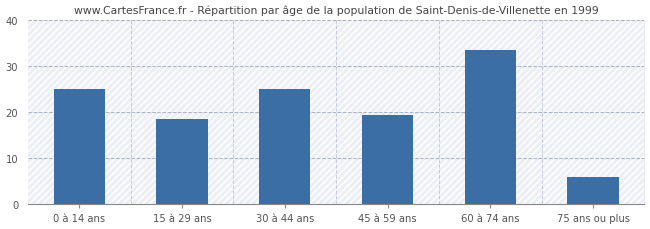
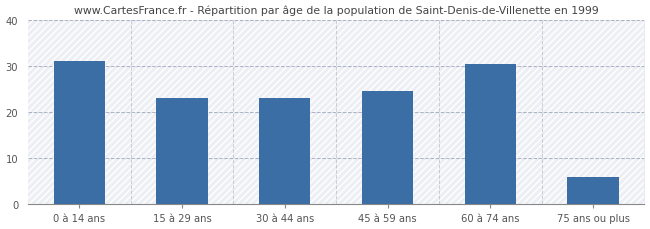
0 à 14 ans: 25.0 -> 31.0
15 à 29 ans: 18.5 -> 23.0
30 à 44 ans: 25.0 -> 23.0
45 à 59 ans: 19.5 -> 24.5
60 à 74 ans: 33.5 -> 30.5
